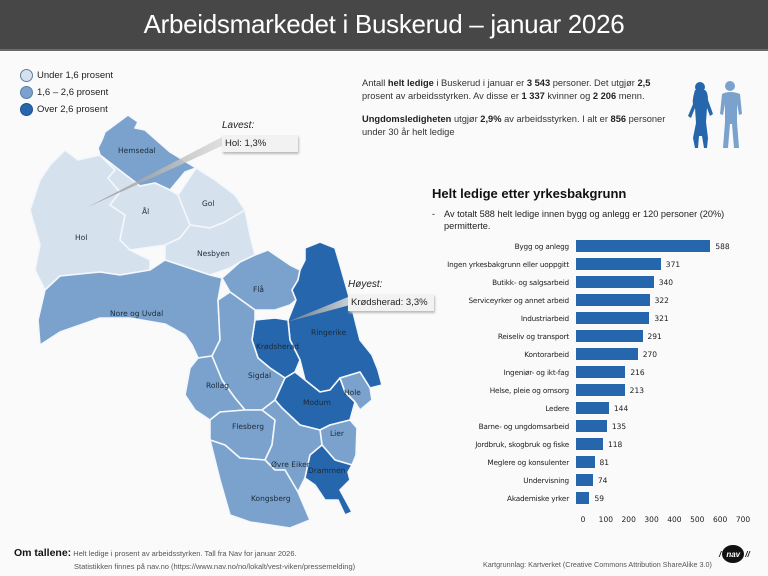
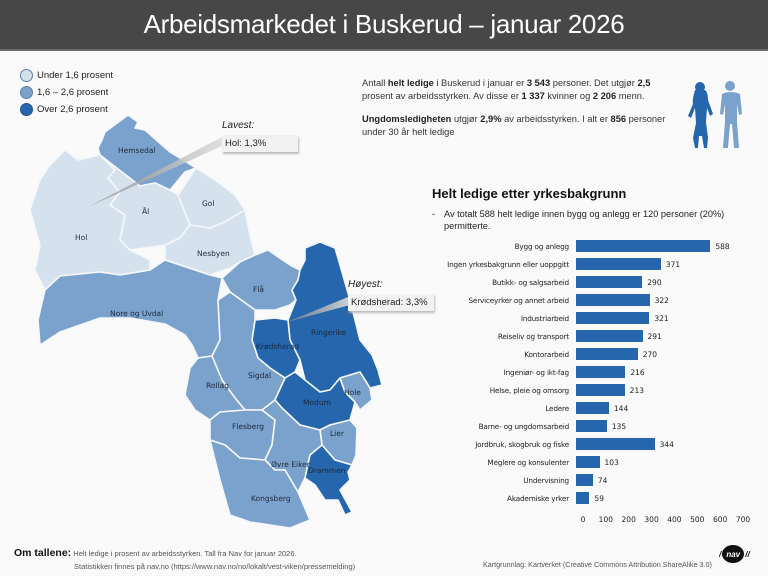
Butikk- og salgsarbeid: 340 -> 290
Jordbruk, skogbruk og fiske: 118 -> 344
Meglere og konsulenter: 81 -> 103
